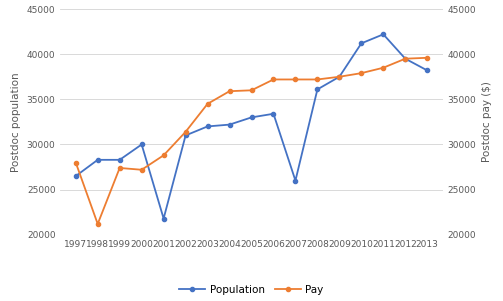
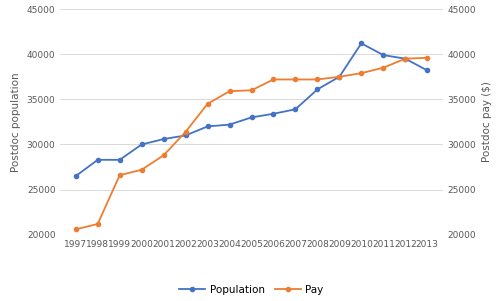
Pay/1997: 28000 -> 20600
Pay/1999: 27400 -> 26600
Population/2001: 21800 -> 30600
Population/2007: 26000 -> 33900
Population/2011: 42200 -> 39900
